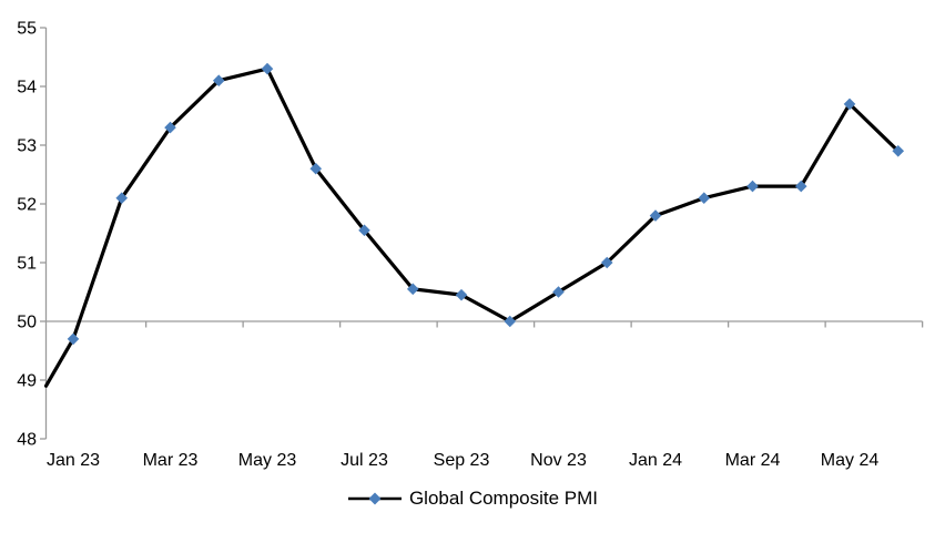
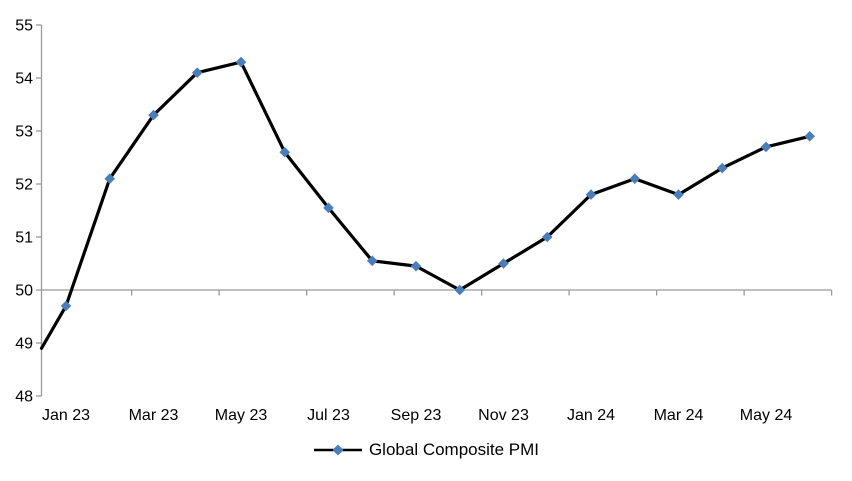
Mar 24: 52.3 -> 51.8
May 24: 53.7 -> 52.7
